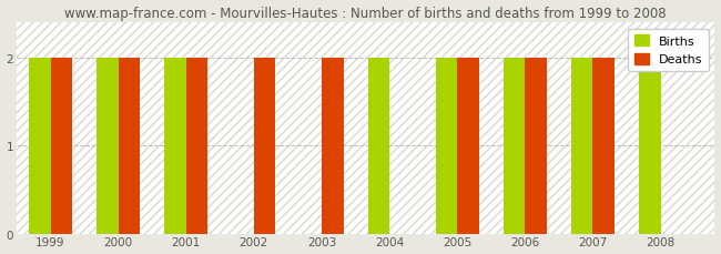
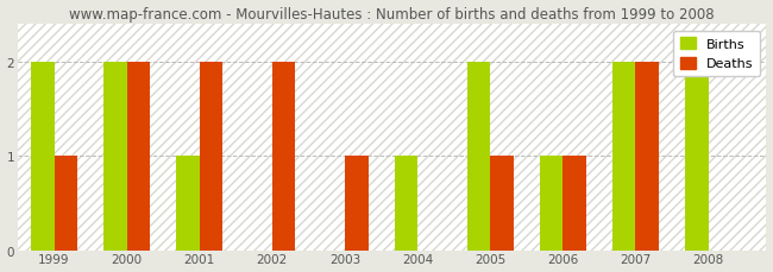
Deaths/1999: 2 -> 1
Births/2001: 2 -> 1
Deaths/2003: 2 -> 1
Births/2004: 2 -> 1
Deaths/2005: 2 -> 1
Births/2006: 2 -> 1
Deaths/2006: 2 -> 1
